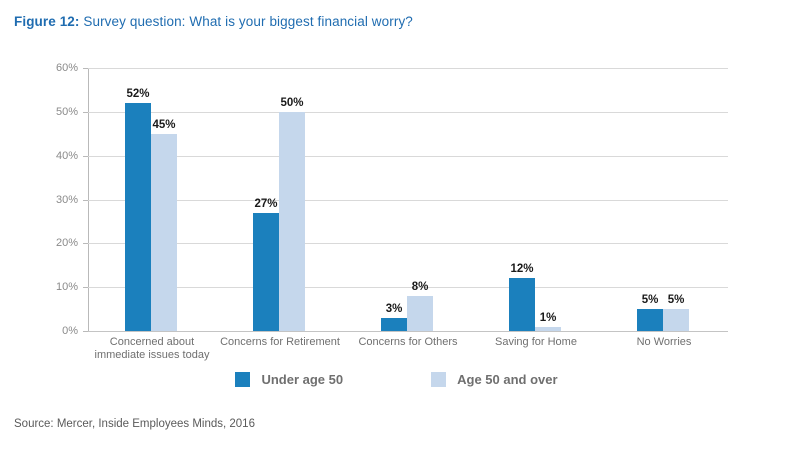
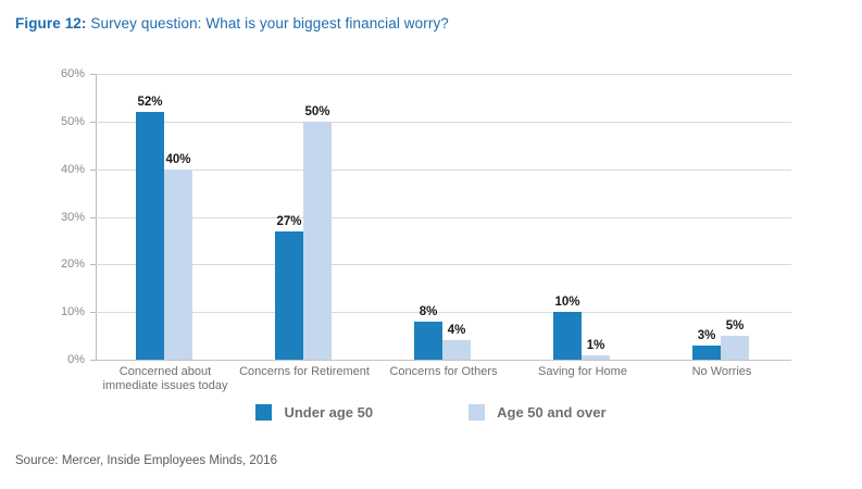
Age 50 and over/Concerned about immediate issues today: 45% -> 40%
Under age 50/Concerns for Others: 3% -> 8%
Age 50 and over/Concerns for Others: 8% -> 4%
Under age 50/Saving for Home: 12% -> 10%
Under age 50/No Worries: 5% -> 3%
